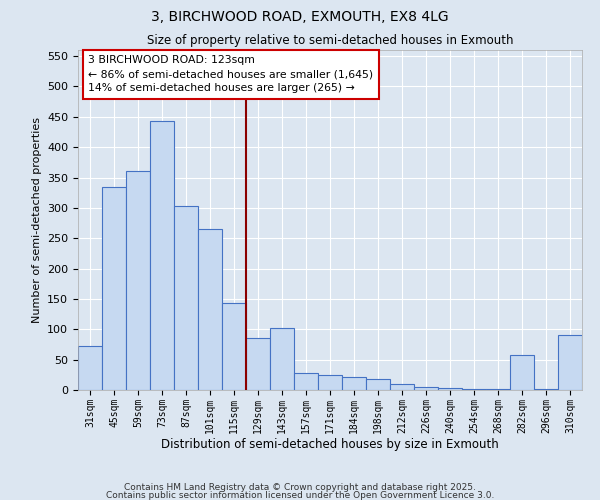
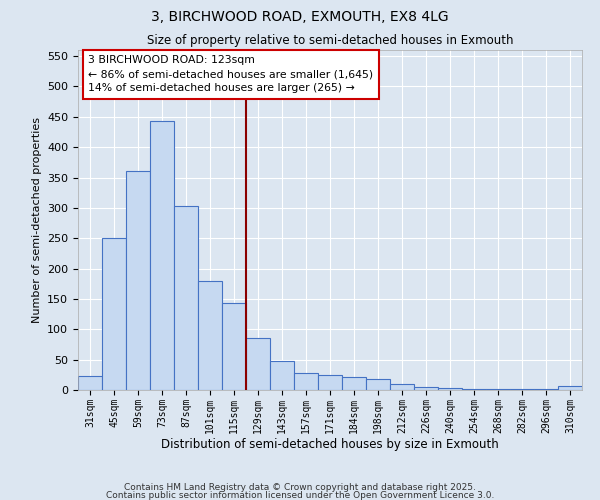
31sqm: 72 -> 23
45sqm: 334 -> 250
101sqm: 266 -> 180
143sqm: 102 -> 47
282sqm: 58 -> 1
310sqm: 90 -> 6
